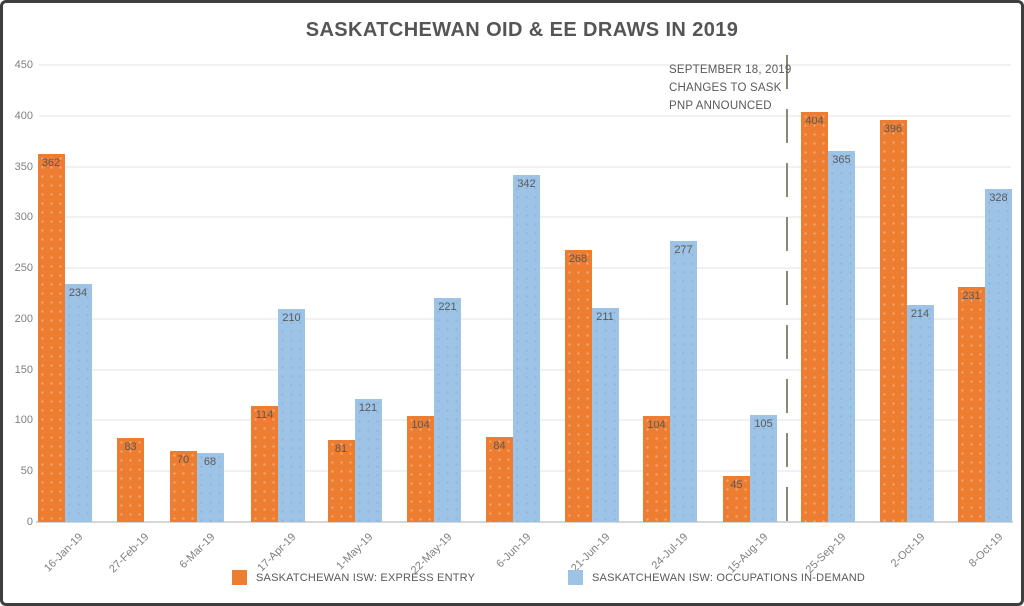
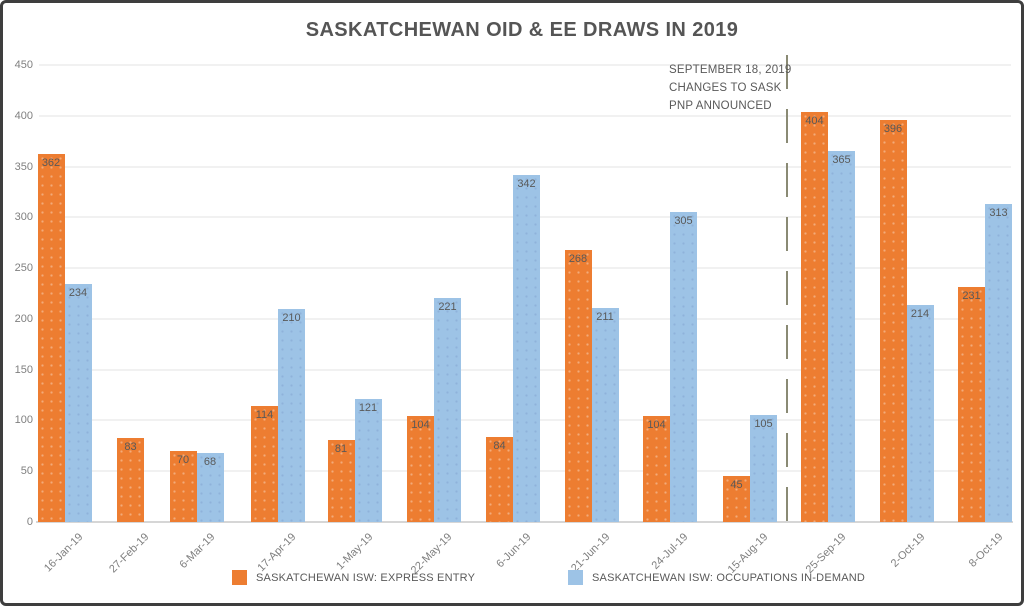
SASKATCHEWAN ISW: OCCUPATIONS IN-DEMAND/24-Jul-19: 277 -> 305
SASKATCHEWAN ISW: OCCUPATIONS IN-DEMAND/8-Oct-19: 328 -> 313
